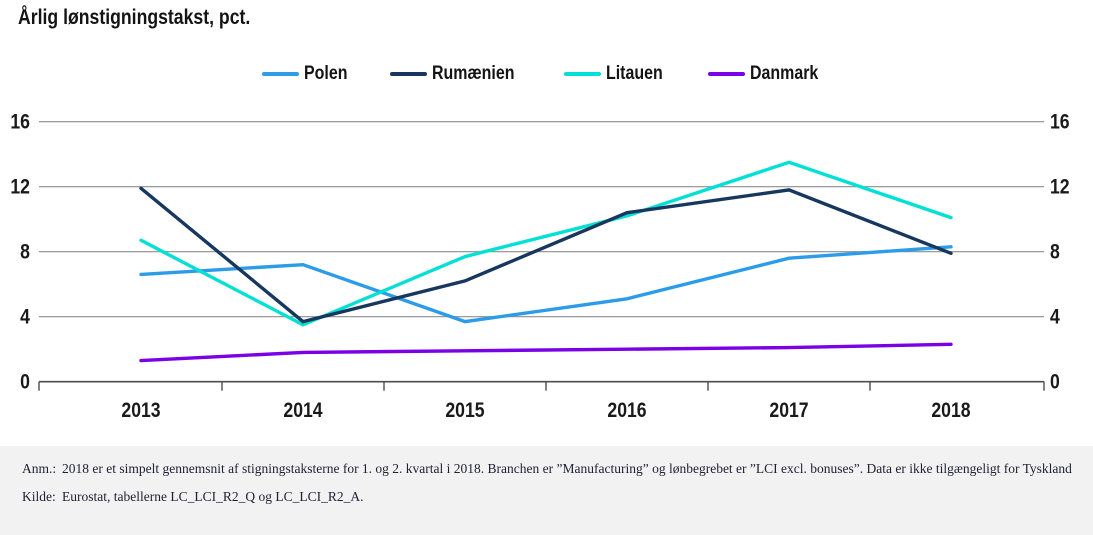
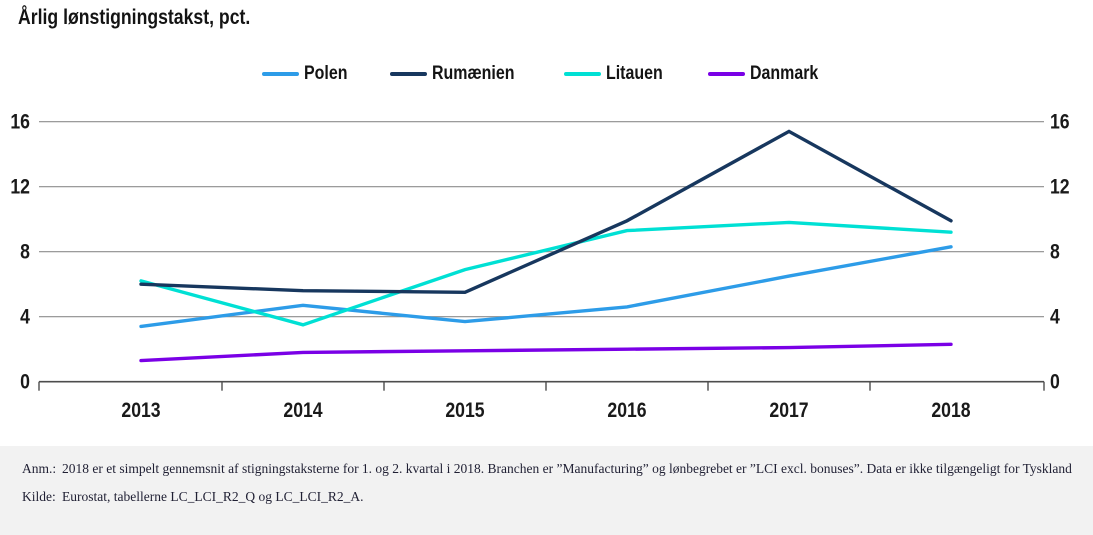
Polen/2013: 6.6 -> 3.4
Rumænien/2013: 11.9 -> 6.0
Litauen/2013: 8.7 -> 6.2
Polen/2014: 7.2 -> 4.7
Rumænien/2014: 3.7 -> 5.6
Rumænien/2015: 6.2 -> 5.5
Litauen/2015: 7.7 -> 6.9
Polen/2016: 5.1 -> 4.6
Rumænien/2016: 10.4 -> 9.9
Litauen/2016: 10.2 -> 9.3
Polen/2017: 7.6 -> 6.5
Rumænien/2017: 11.8 -> 15.4
Litauen/2017: 13.5 -> 9.8
Rumænien/2018: 7.9 -> 9.9
Litauen/2018: 10.1 -> 9.2
